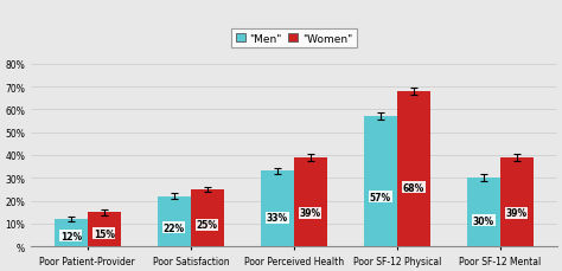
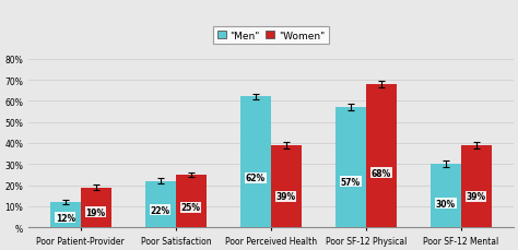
"Women"/Poor Patient-Provider: 15% -> 19%
"Men"/Poor Perceived Health: 33% -> 62%
